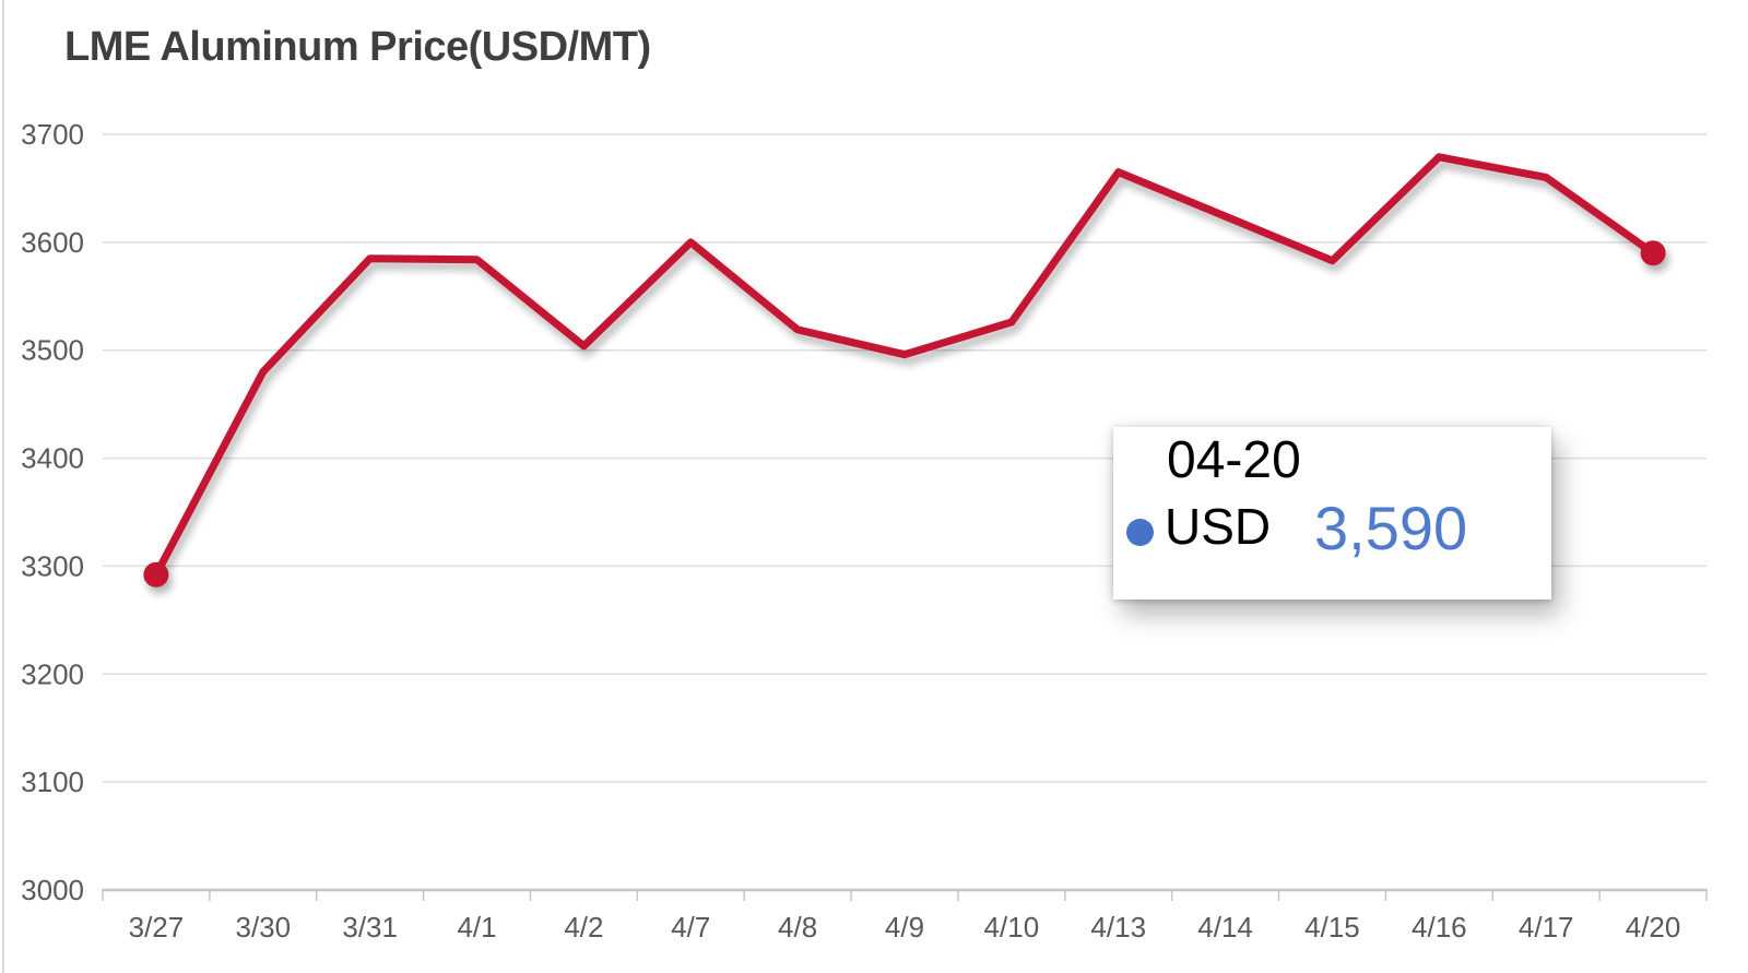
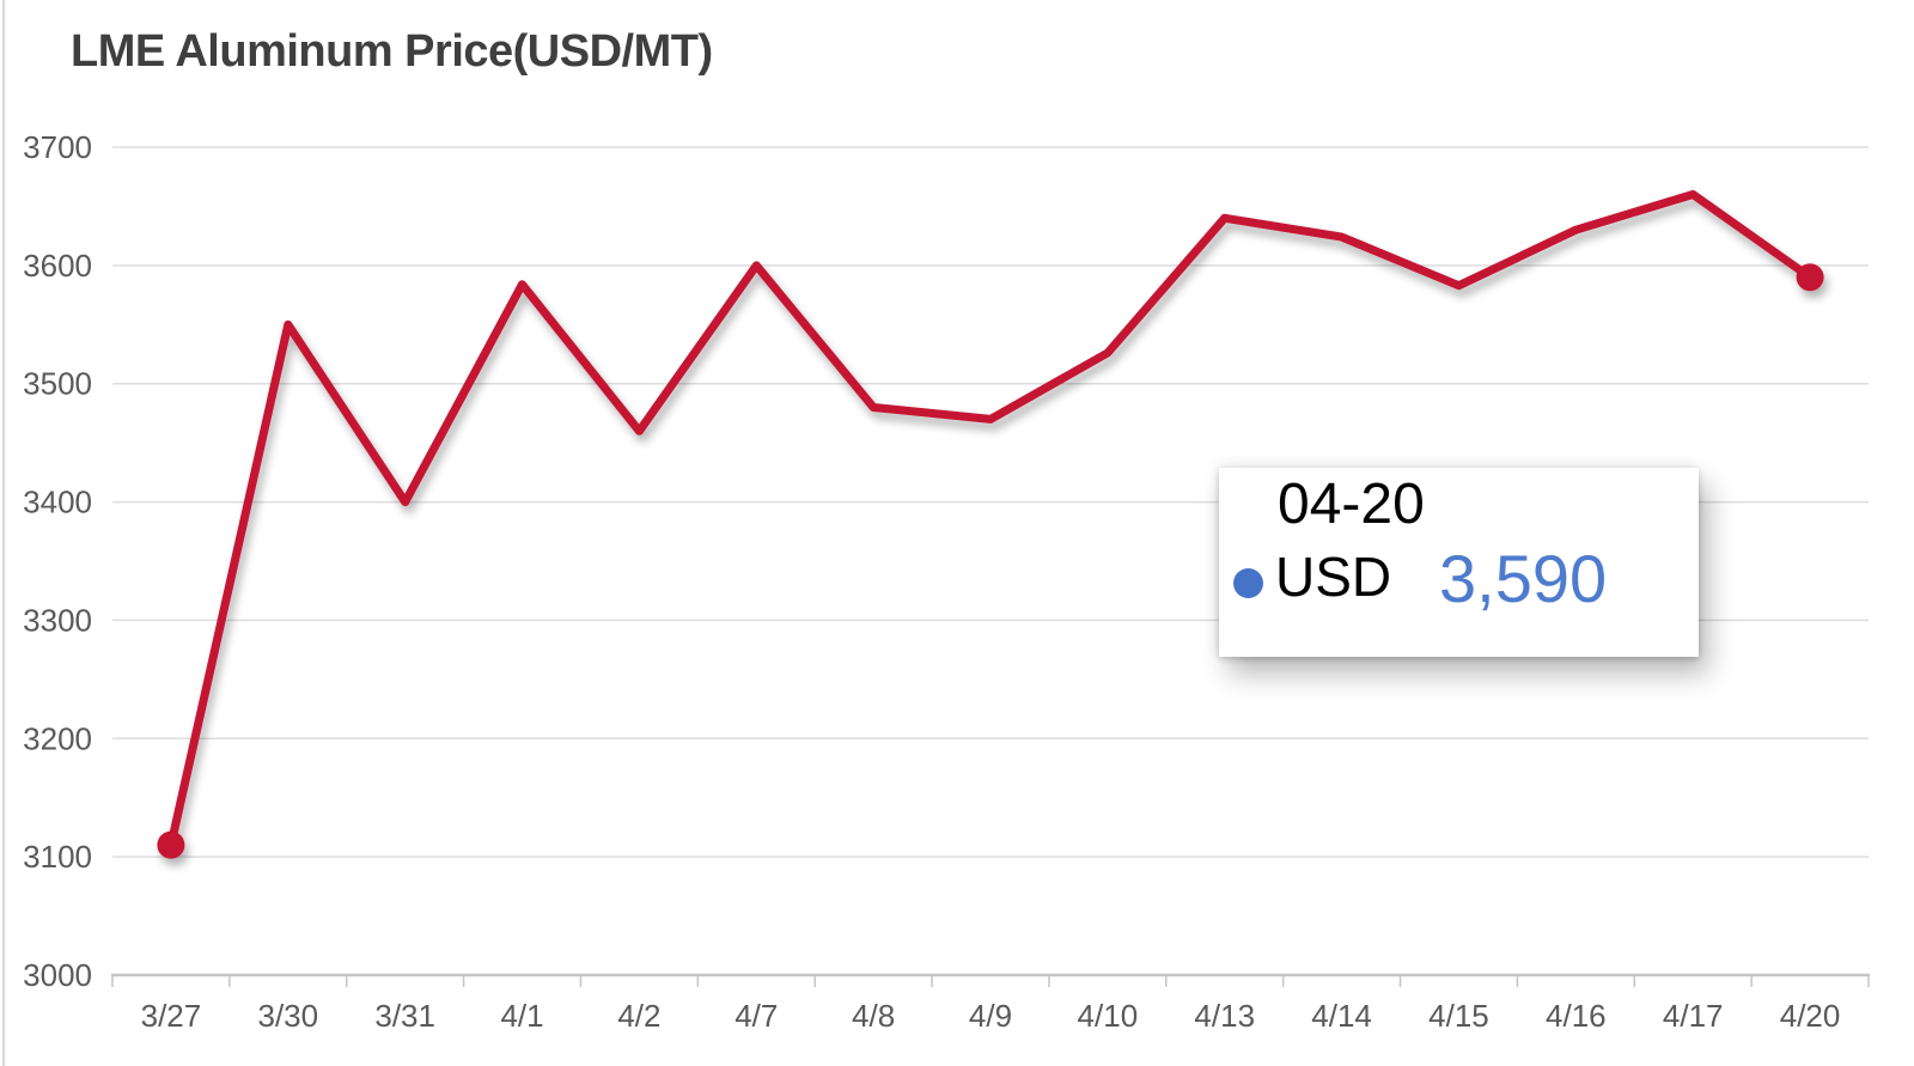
3/27: 3290 -> 3110
3/30: 3480 -> 3550
3/31: 3580 -> 3400
4/2: 3500 -> 3460
4/8: 3520 -> 3480
4/9: 3500 -> 3470
4/13: 3660 -> 3640
4/16: 3680 -> 3630
